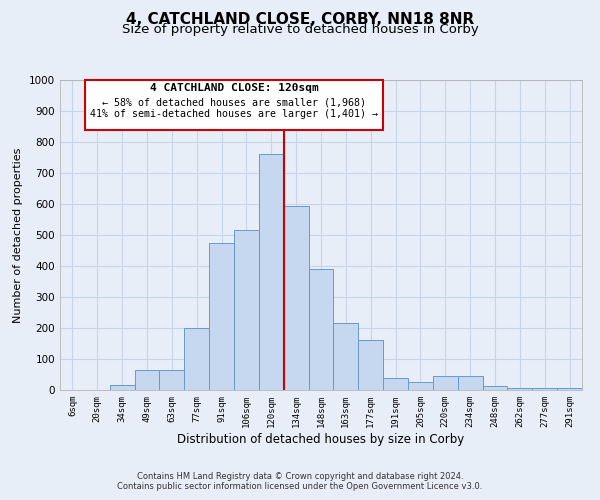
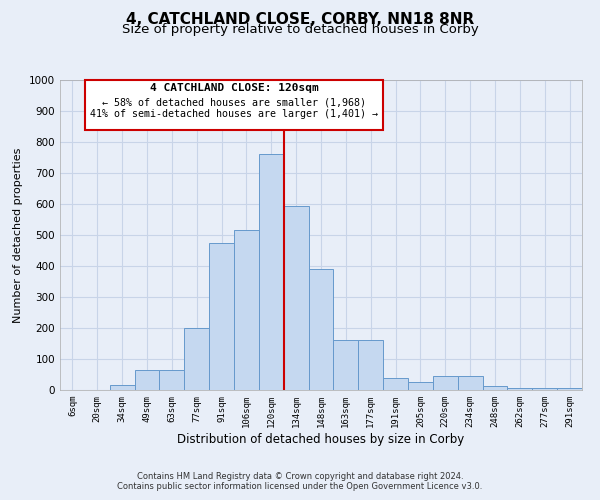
163sqm: 215 -> 160
